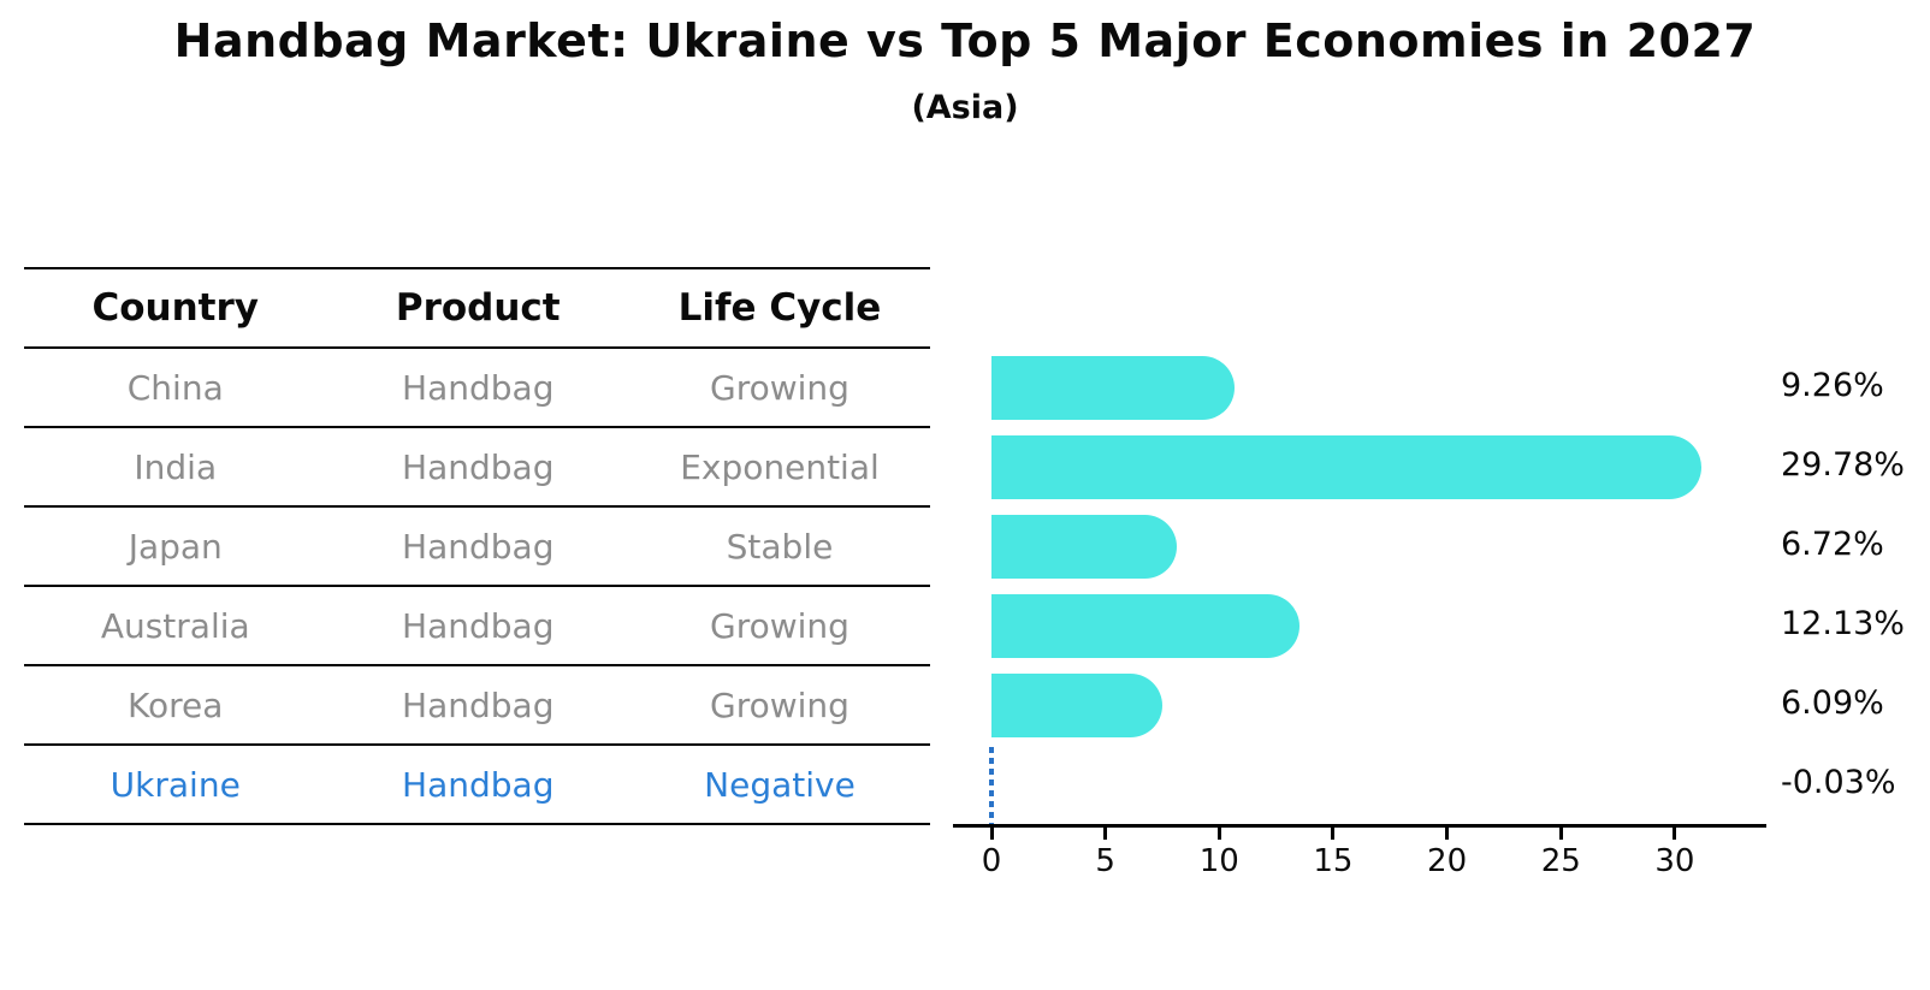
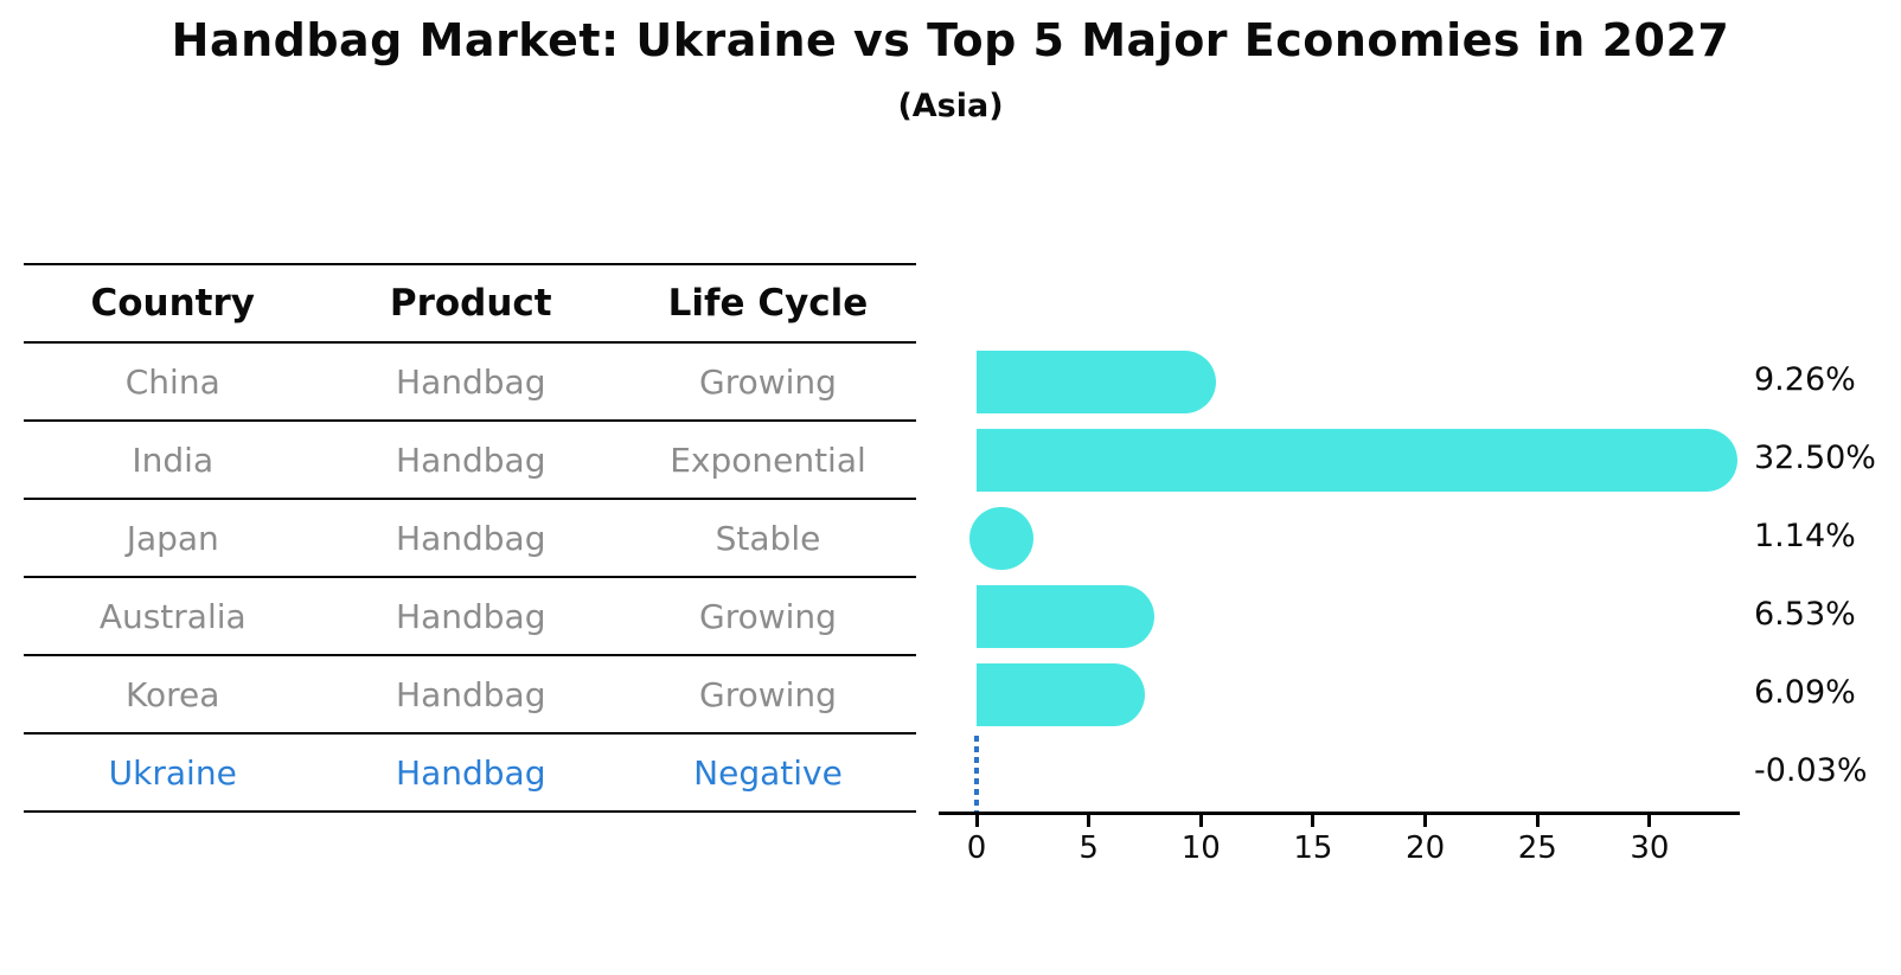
India: 29.78% -> 32.50%
Japan: 6.72% -> 1.14%
Australia: 12.13% -> 6.53%
